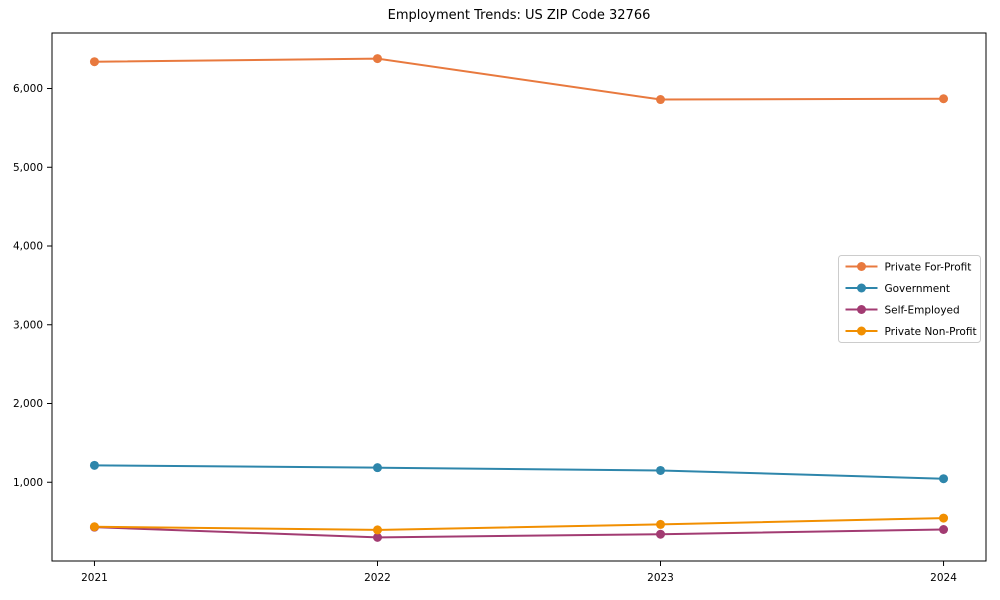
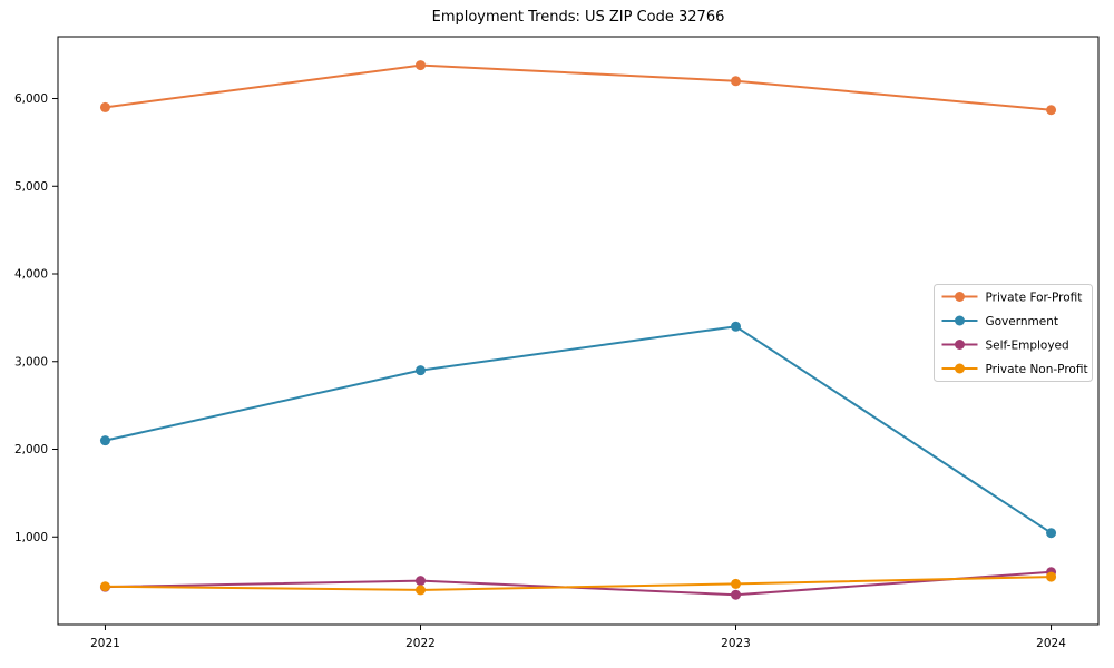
Private For-Profit/2021: 6300 -> 5900
Government/2021: 1200 -> 2100
Government/2022: 1200 -> 2900
Self-Employed/2022: 300 -> 500
Private For-Profit/2023: 5900 -> 6200
Government/2023: 1200 -> 3400
Self-Employed/2024: 400 -> 600
